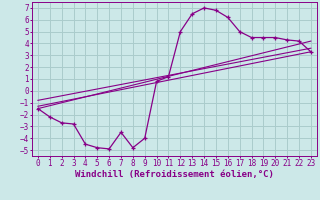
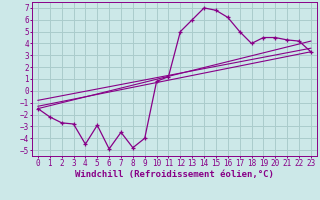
5: -4.8 -> -2.9
13: 6.5 -> 6.0
18: 4.5 -> 4.0
